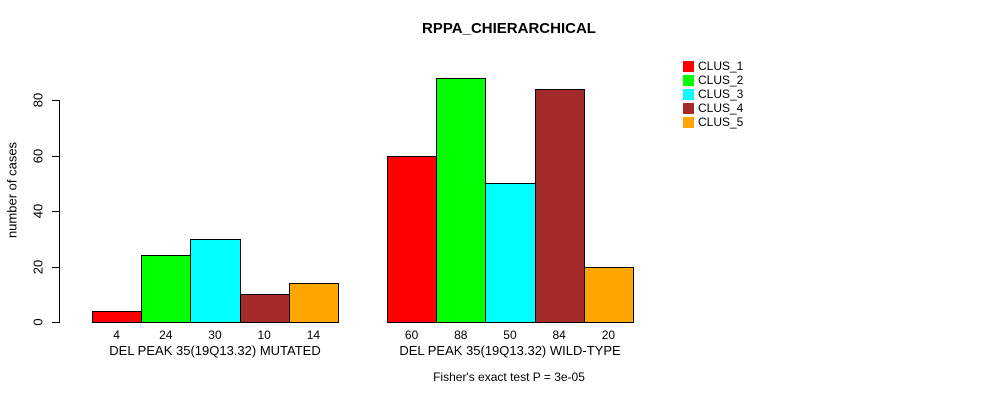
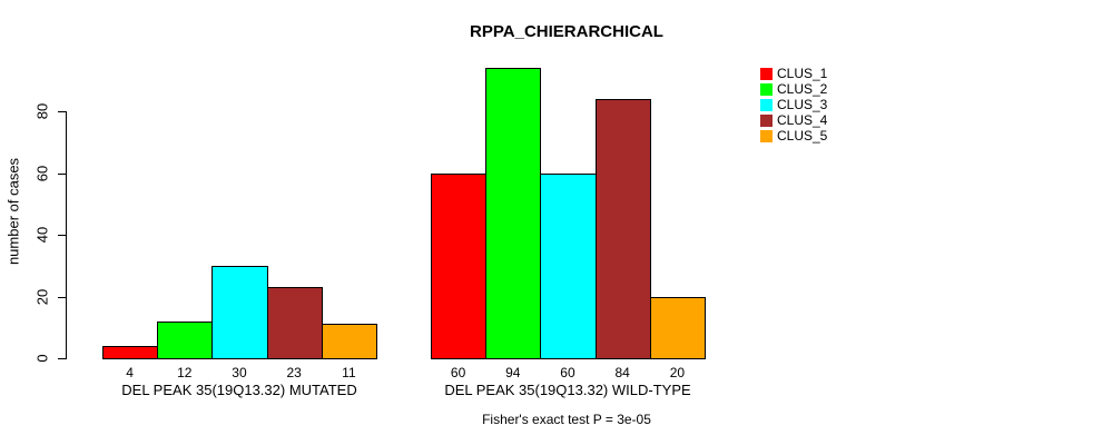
CLUS_2/DEL PEAK 35(19Q13.32) MUTATED: 24 -> 12
CLUS_4/DEL PEAK 35(19Q13.32) MUTATED: 10 -> 23
CLUS_5/DEL PEAK 35(19Q13.32) MUTATED: 14 -> 11
CLUS_2/DEL PEAK 35(19Q13.32) WILD-TYPE: 88 -> 94
CLUS_3/DEL PEAK 35(19Q13.32) WILD-TYPE: 50 -> 60
